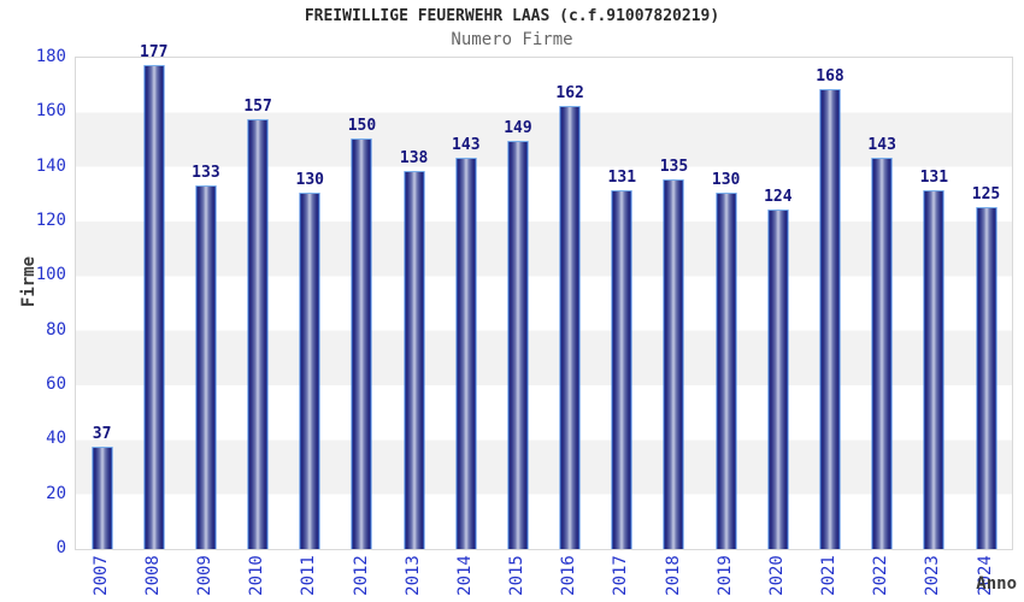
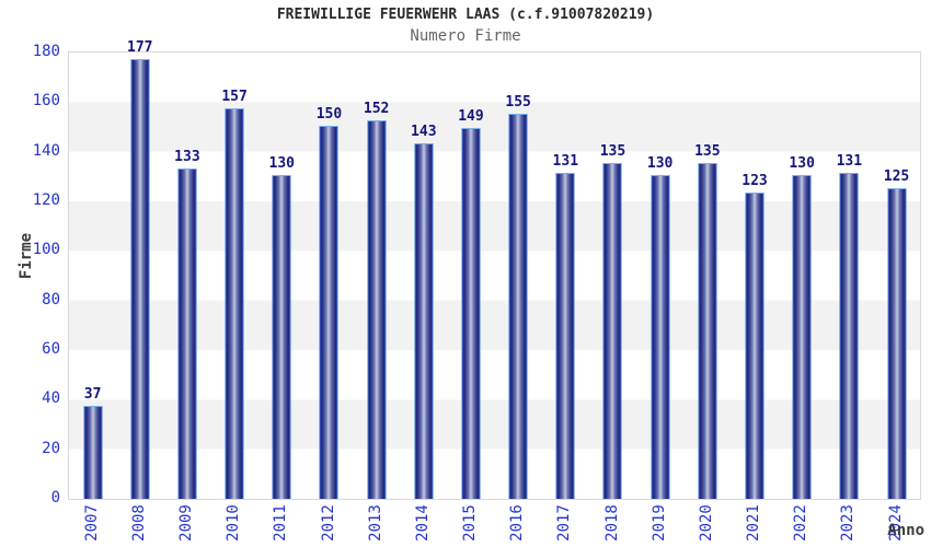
2013: 138 -> 152
2016: 162 -> 155
2020: 124 -> 135
2021: 168 -> 123
2022: 143 -> 130
